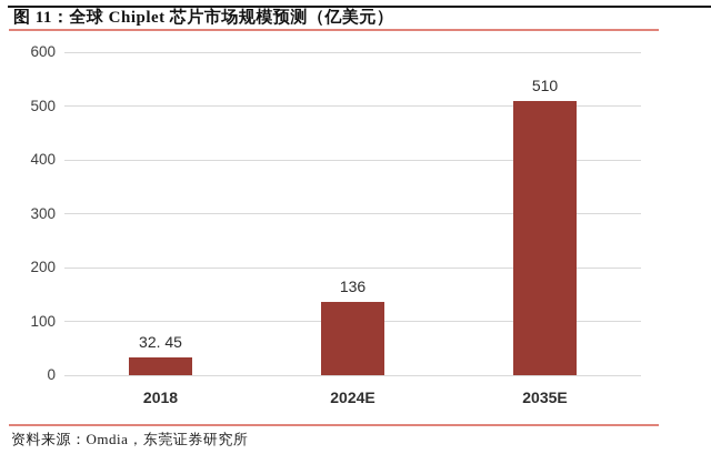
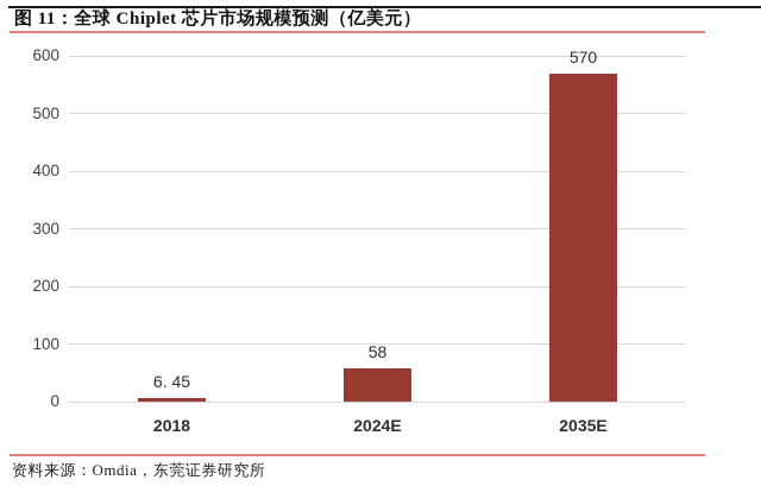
2018: 32 -> 6
2024E: 136 -> 58
2035E: 510 -> 570
